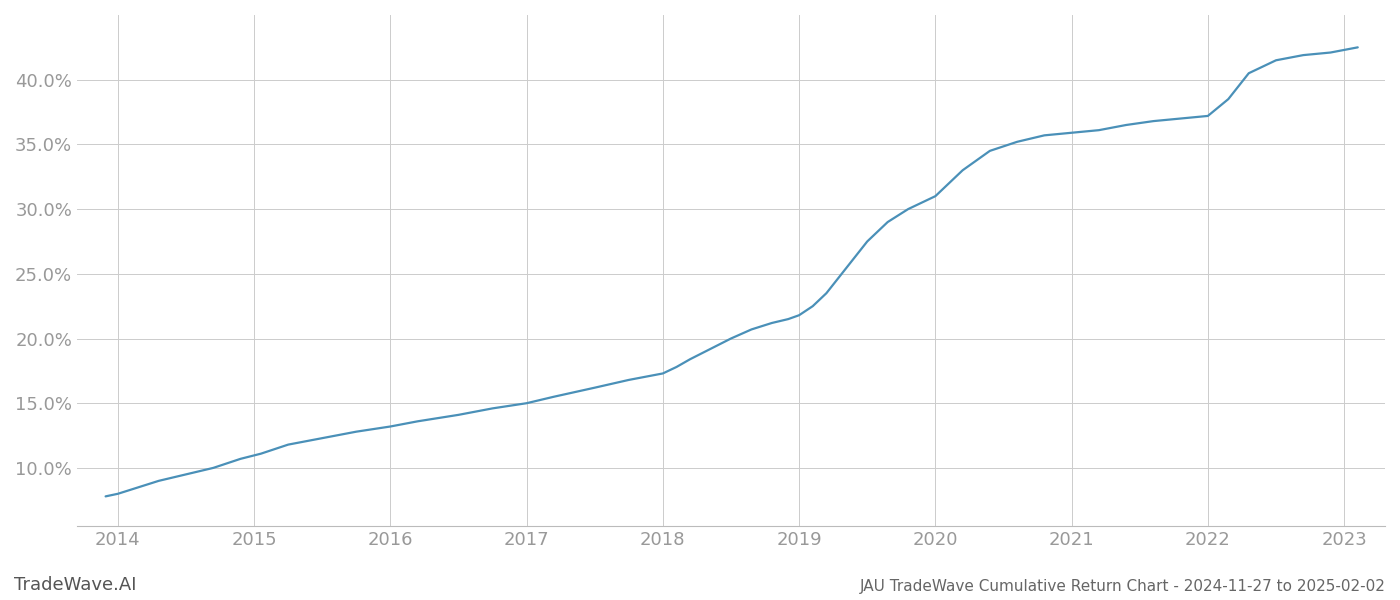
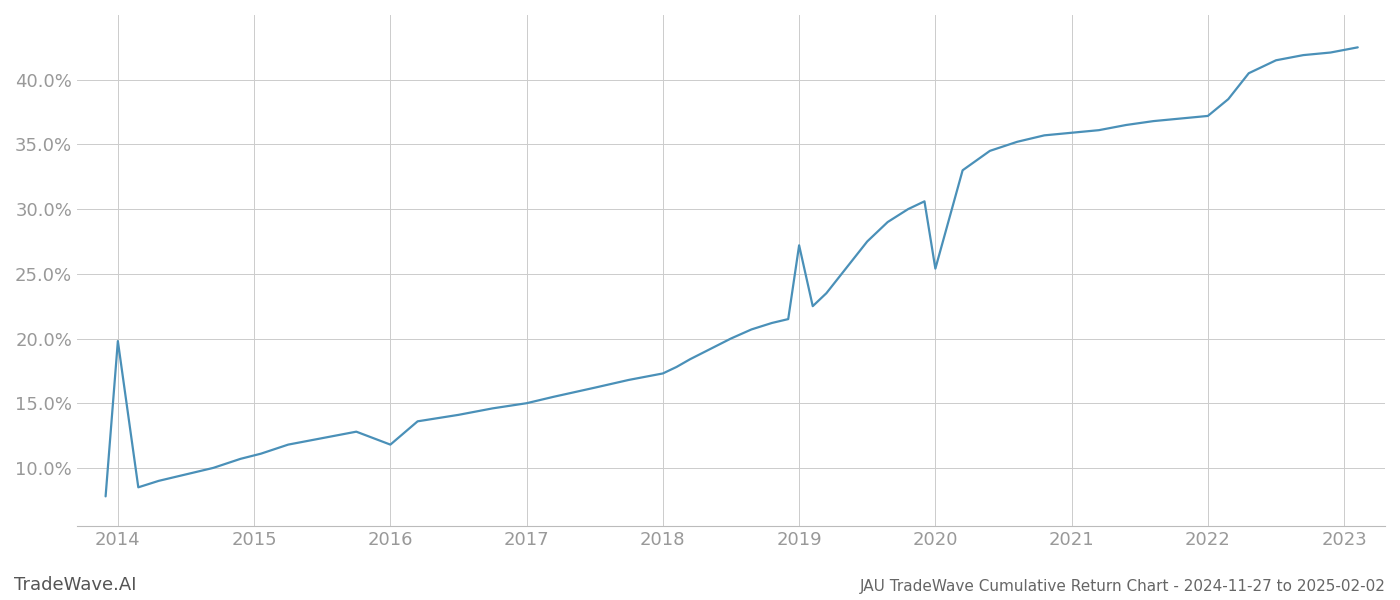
2014: 8.0% -> 19.8%
2016: 13.2% -> 11.8%
2019: 21.8% -> 27.2%
2020: 31.0% -> 25.4%
